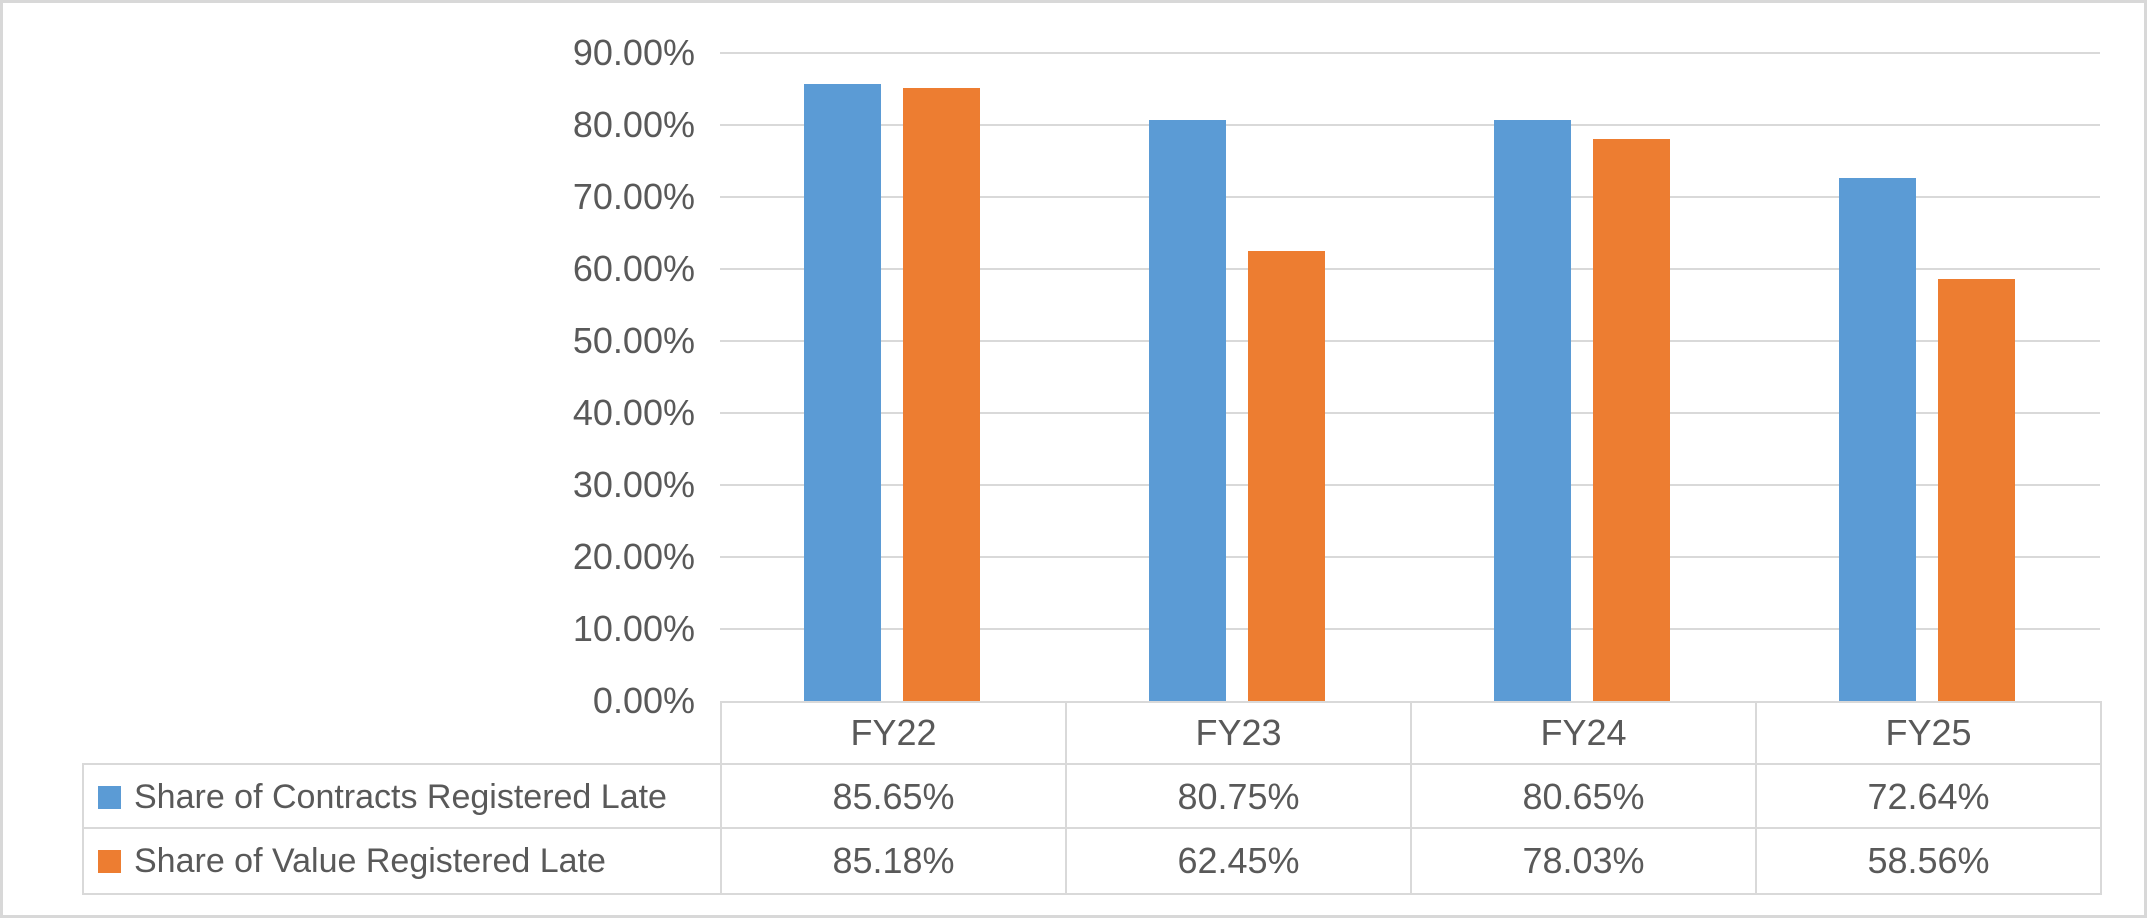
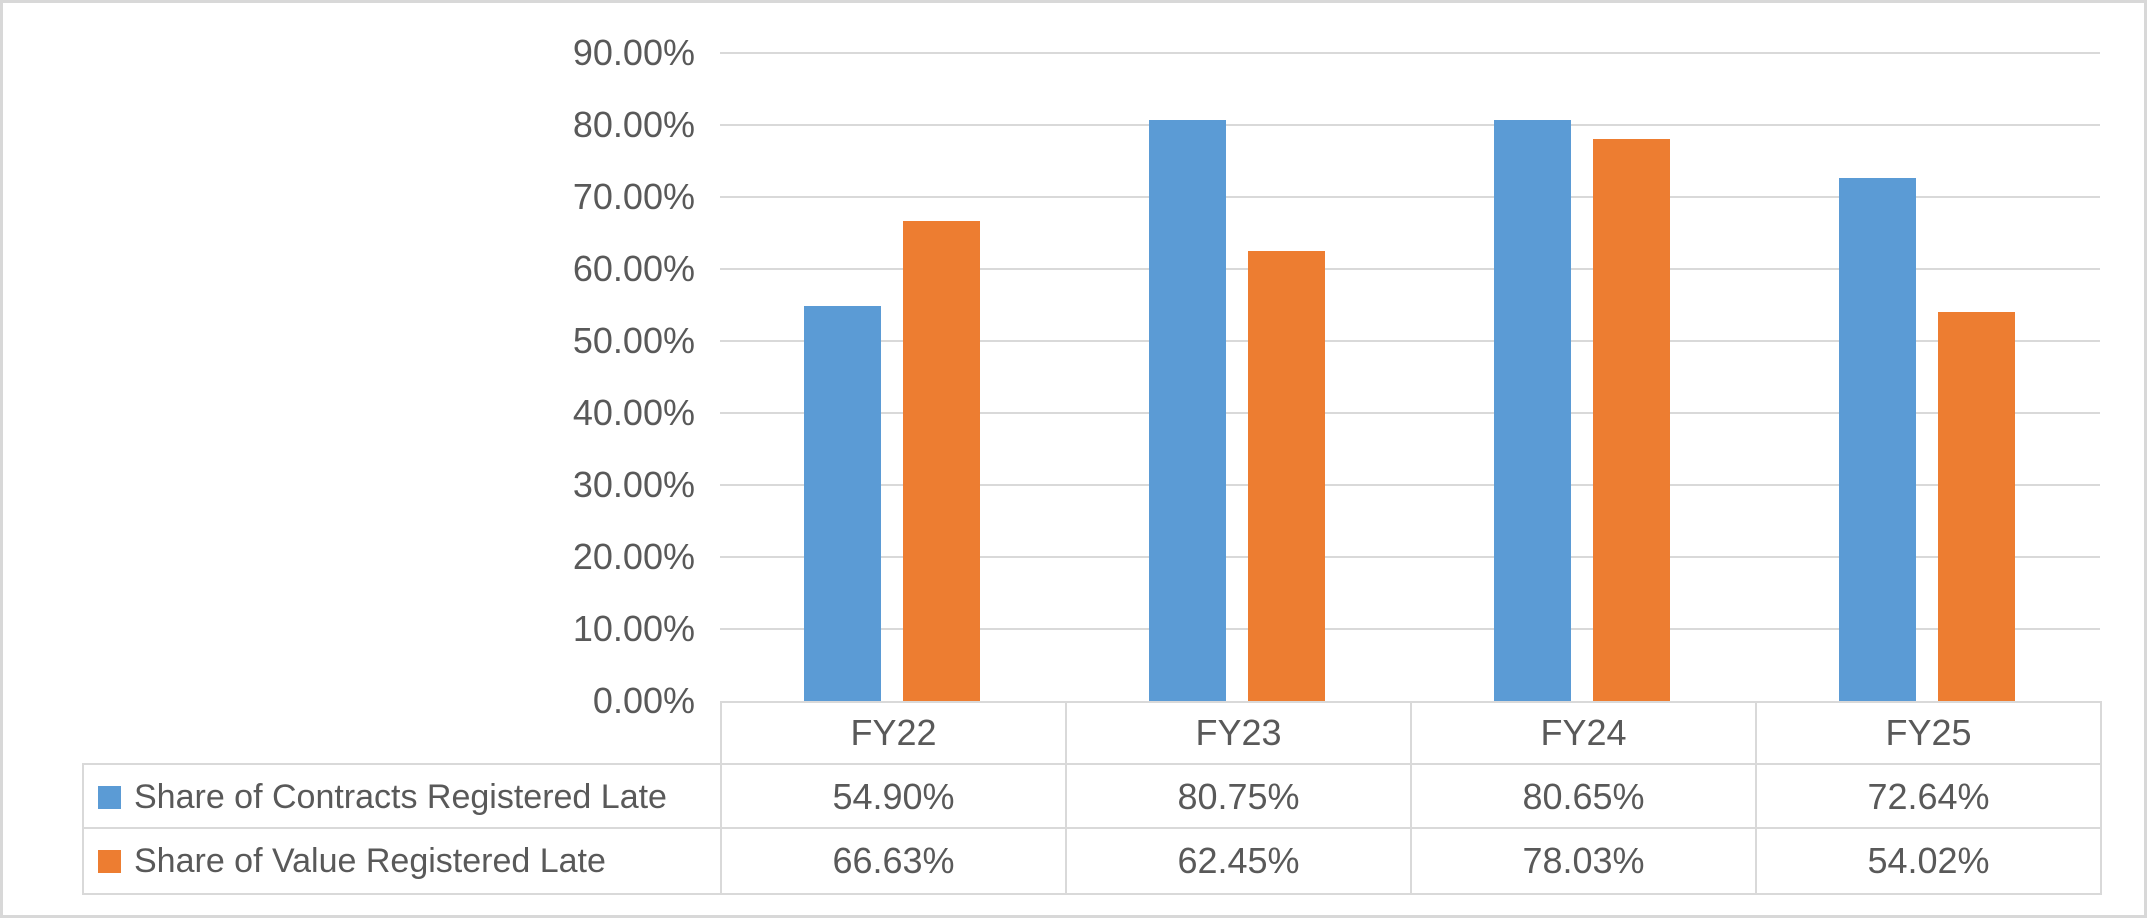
Share of Contracts Registered Late/FY22: 85.65% -> 54.90%
Share of Value Registered Late/FY22: 85.18% -> 66.63%
Share of Value Registered Late/FY25: 58.56% -> 54.02%
